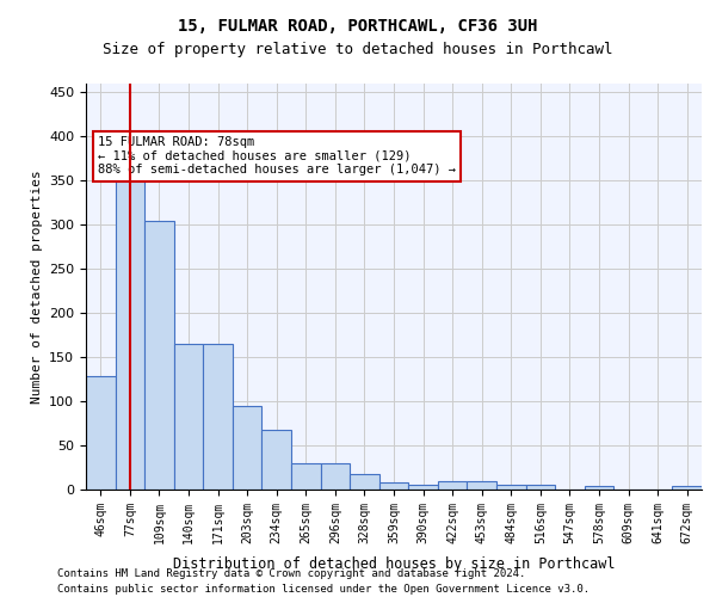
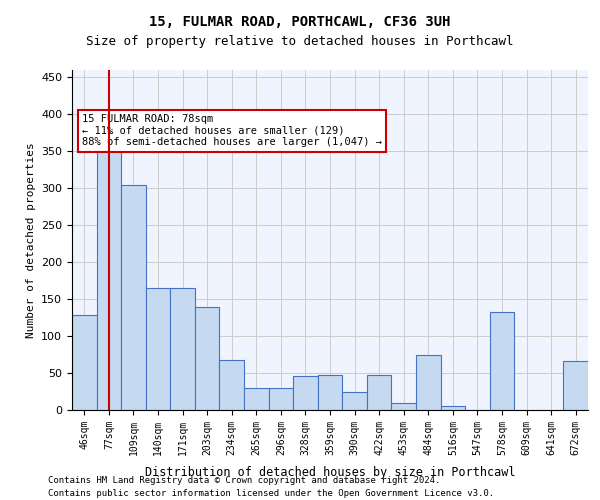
203sqm: 95 -> 140
328sqm: 18 -> 46
359sqm: 8 -> 48
390sqm: 6 -> 24
422sqm: 9 -> 48
484sqm: 5 -> 74
578sqm: 4 -> 132
672sqm: 4 -> 66
